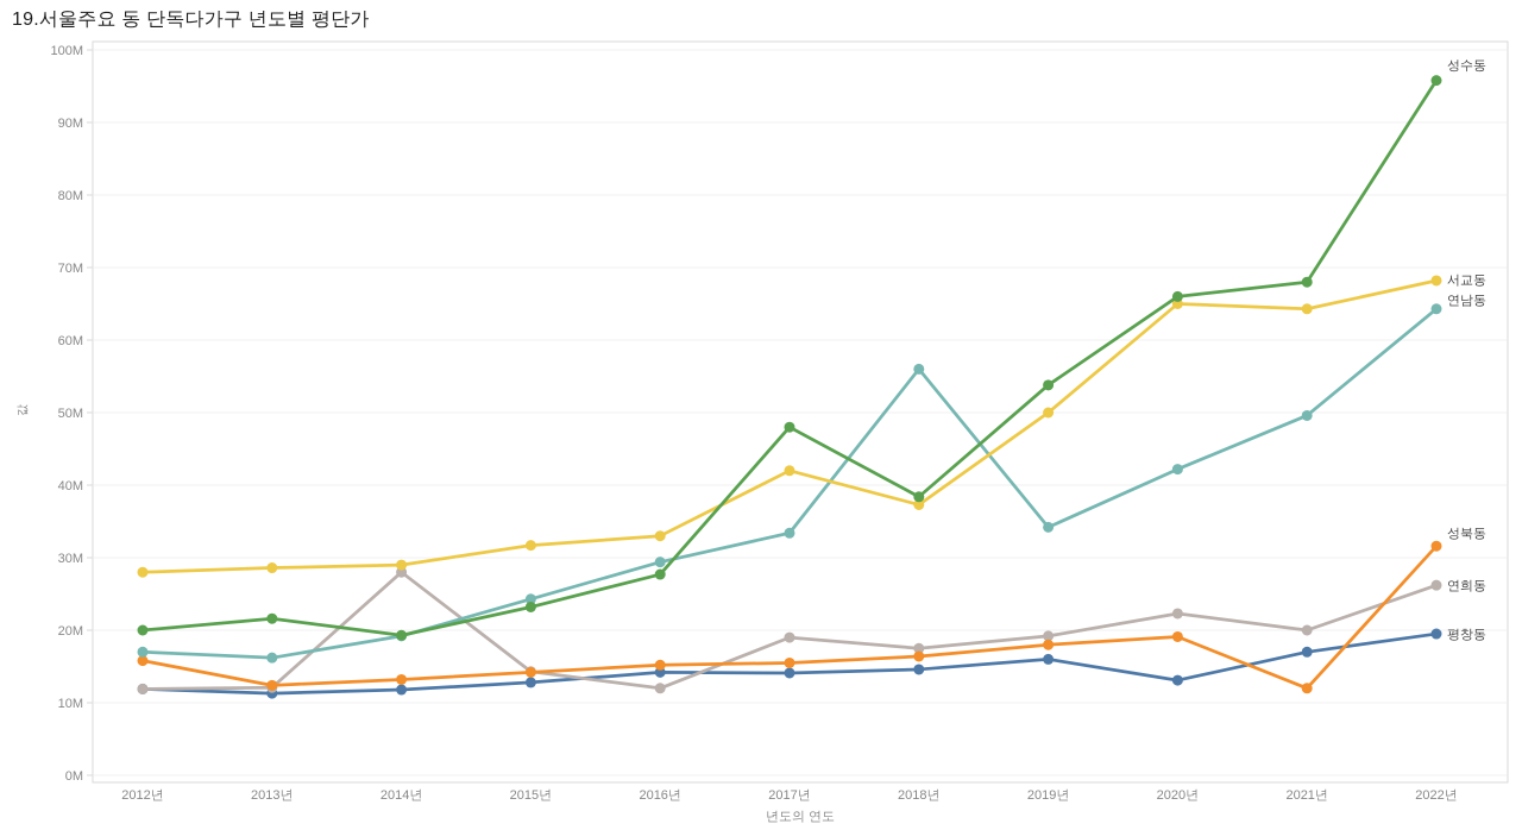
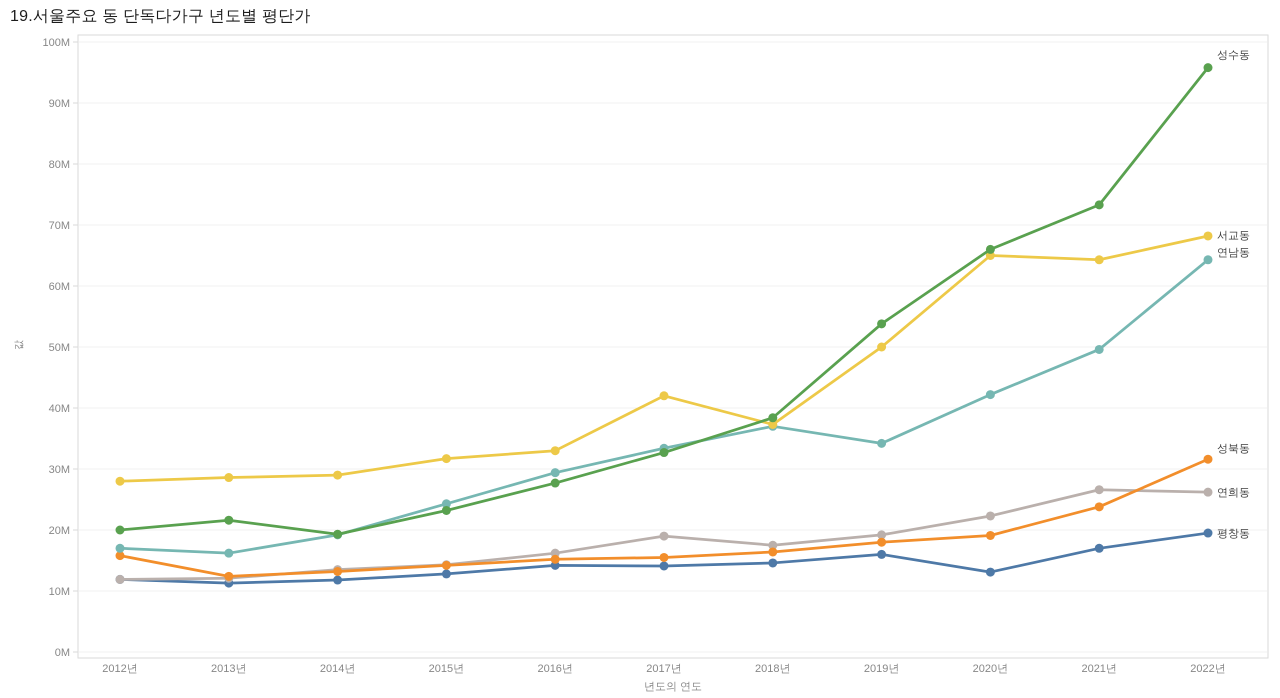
연희동/2014년: 28M -> 14M
연희동/2016년: 12M -> 16M
성수동/2017년: 48M -> 33M
연남동/2018년: 56M -> 37M
성수동/2021년: 68M -> 73M
성북동/2021년: 12M -> 24M
연희동/2021년: 20M -> 27M
